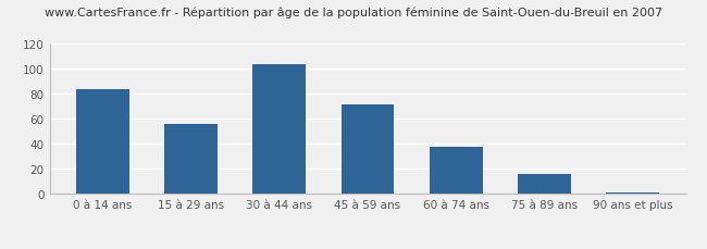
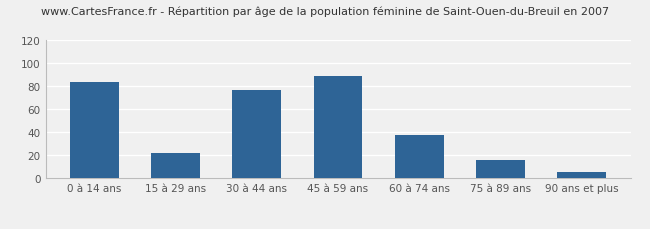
15 à 29 ans: 56 -> 22
30 à 44 ans: 104 -> 77
45 à 59 ans: 72 -> 89
90 ans et plus: 1 -> 6
